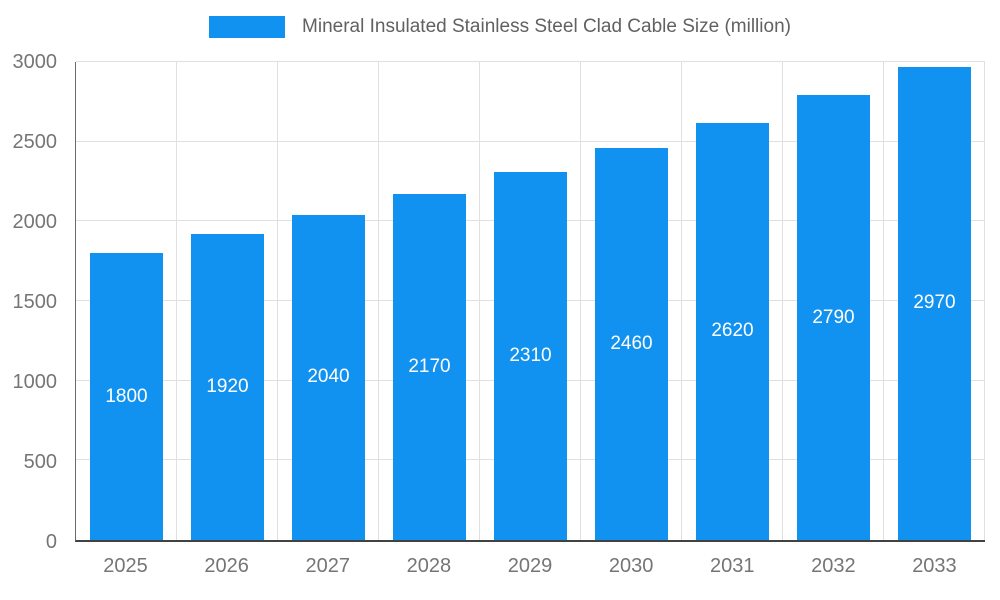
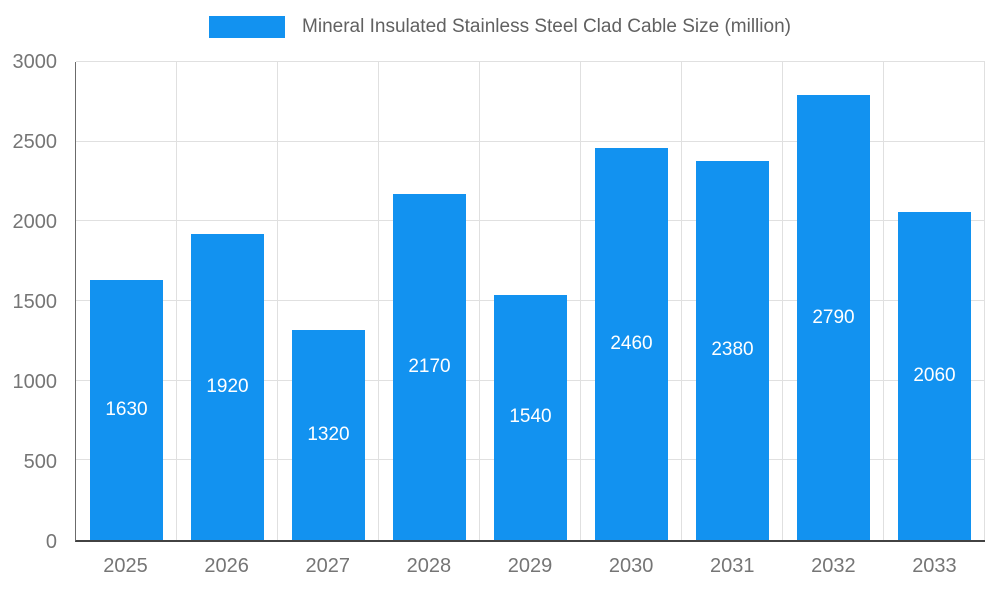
2025: 1800 -> 1630
2027: 2040 -> 1320
2029: 2310 -> 1540
2031: 2620 -> 2380
2033: 2970 -> 2060
